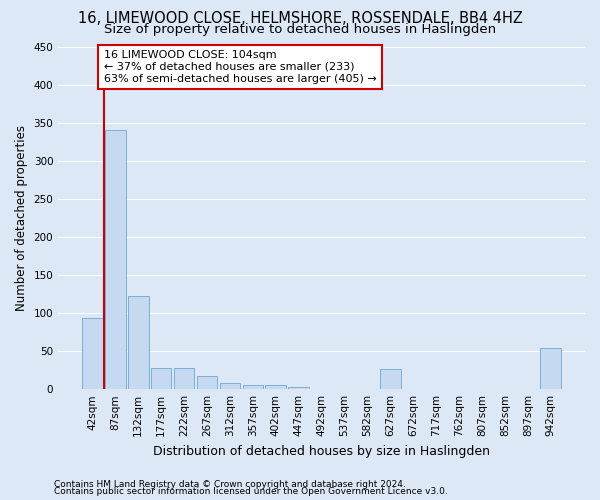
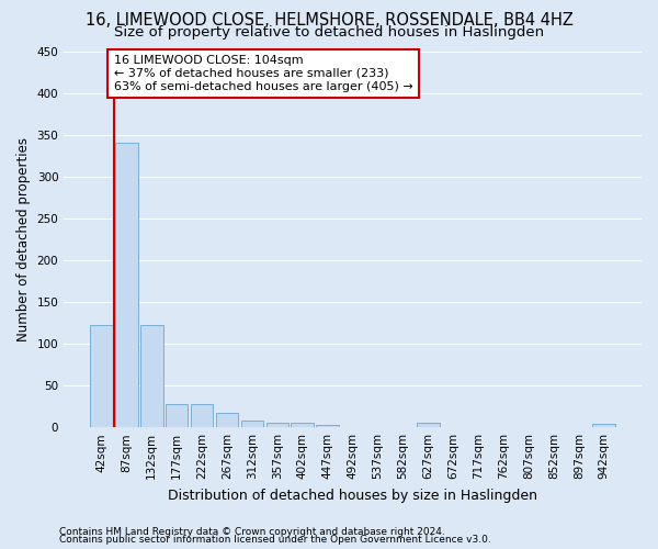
42sqm: 94 -> 122
627sqm: 26 -> 5
942sqm: 54 -> 4
